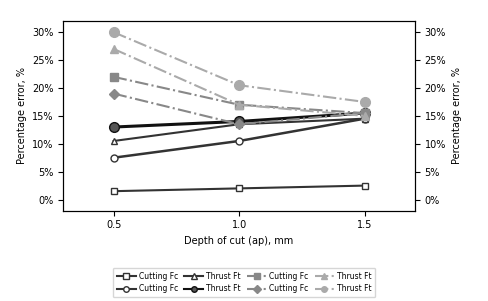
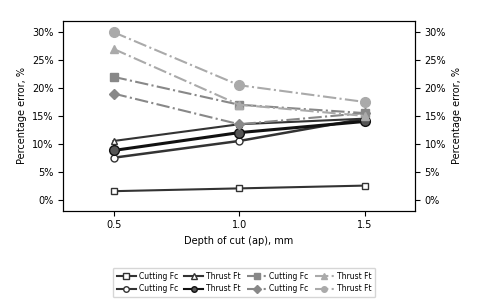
Thrust Ft/0.5: 13.0% -> 8.8%
Thrust Ft/1.0: 14.0% -> 12.0%
Thrust Ft/1.5: 15.5% -> 14.0%
